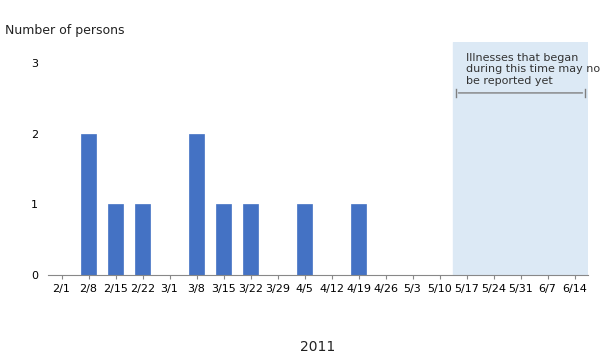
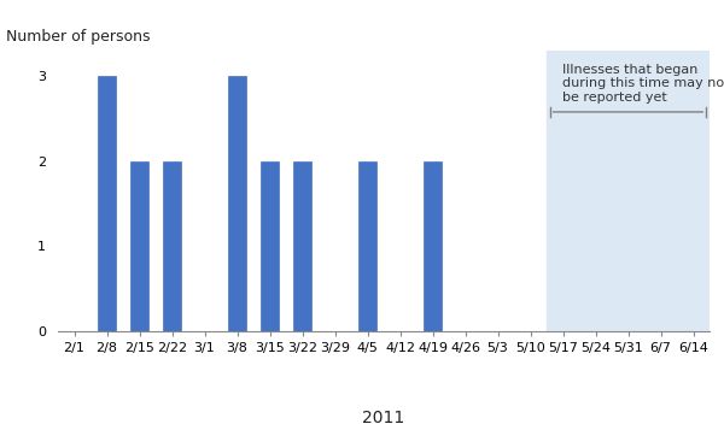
2/8: 2 -> 3
2/15: 1 -> 2
2/22: 1 -> 2
3/8: 2 -> 3
3/15: 1 -> 2
3/22: 1 -> 2
4/5: 1 -> 2
4/19: 1 -> 2
